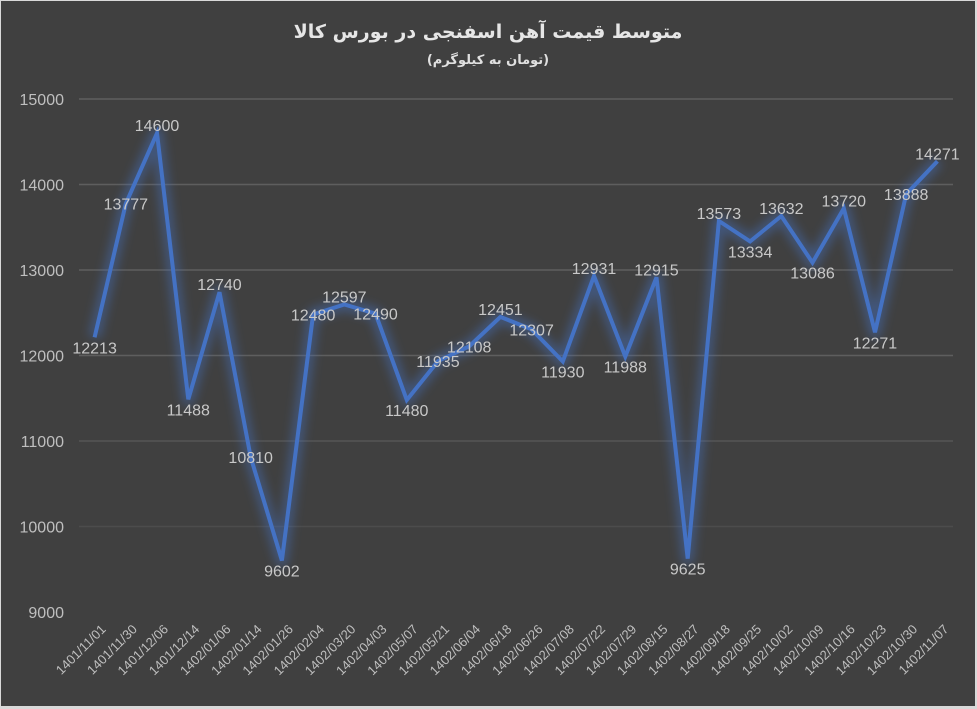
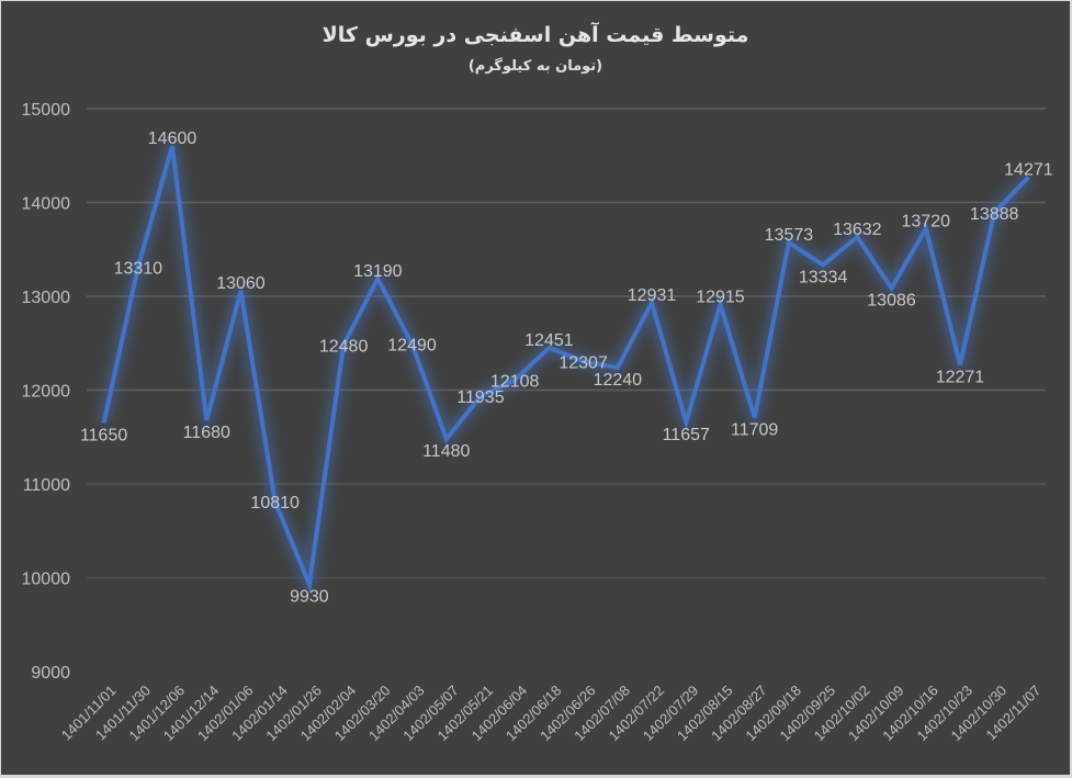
1401/11/01: 12213 -> 11650
1401/11/30: 13777 -> 13310
1401/12/14: 11488 -> 11680
1402/01/06: 12740 -> 13060
1402/01/26: 9602 -> 9930
1402/03/20: 12597 -> 13190
1402/07/08: 11930 -> 12240
1402/07/29: 11988 -> 11657
1402/08/27: 9625 -> 11709
